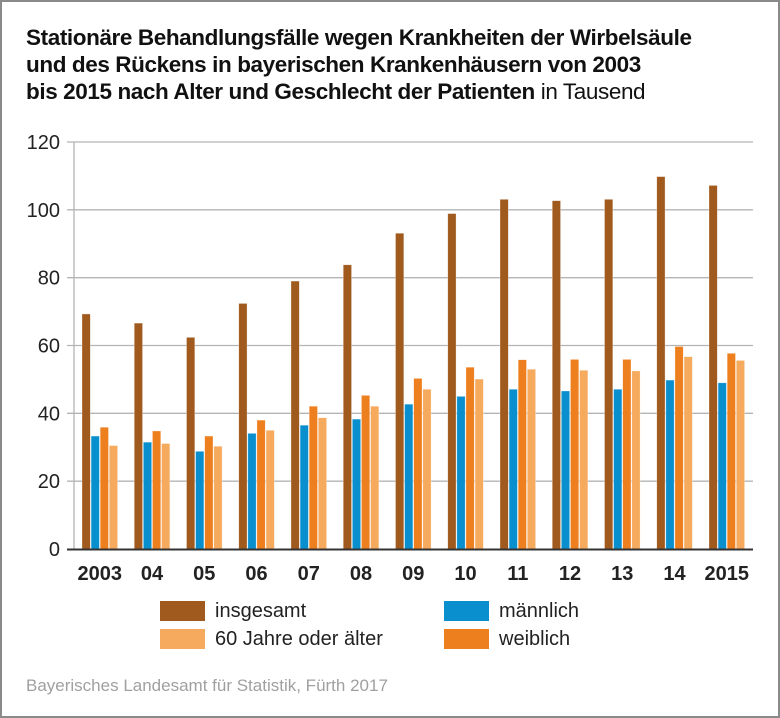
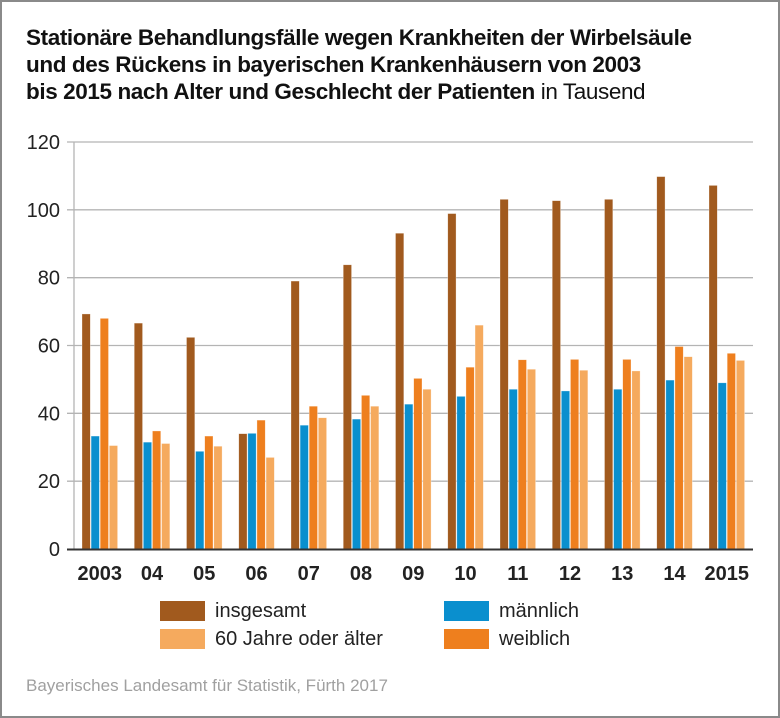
weiblich/2003: 36 -> 68
insgesamt/06: 72 -> 34
60 Jahre oder älter/06: 35 -> 27
60 Jahre oder älter/10: 50 -> 66
